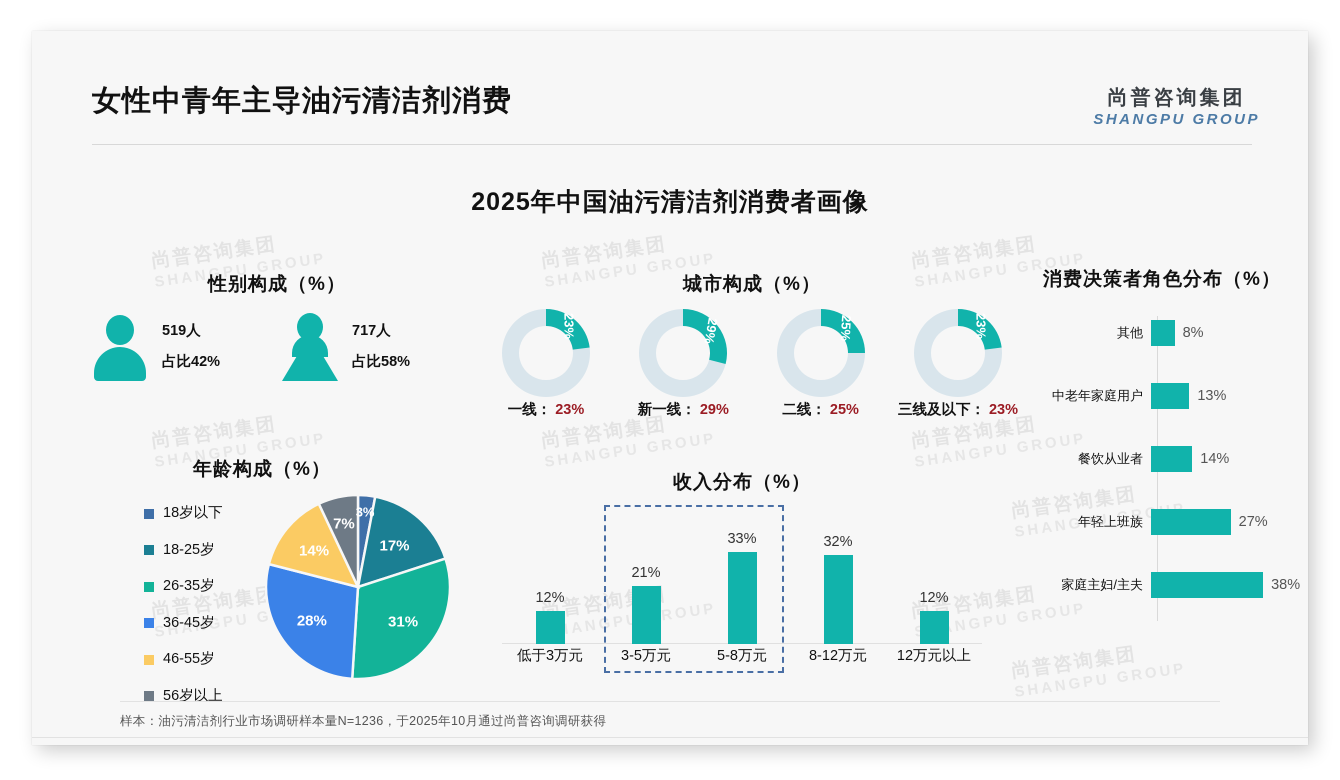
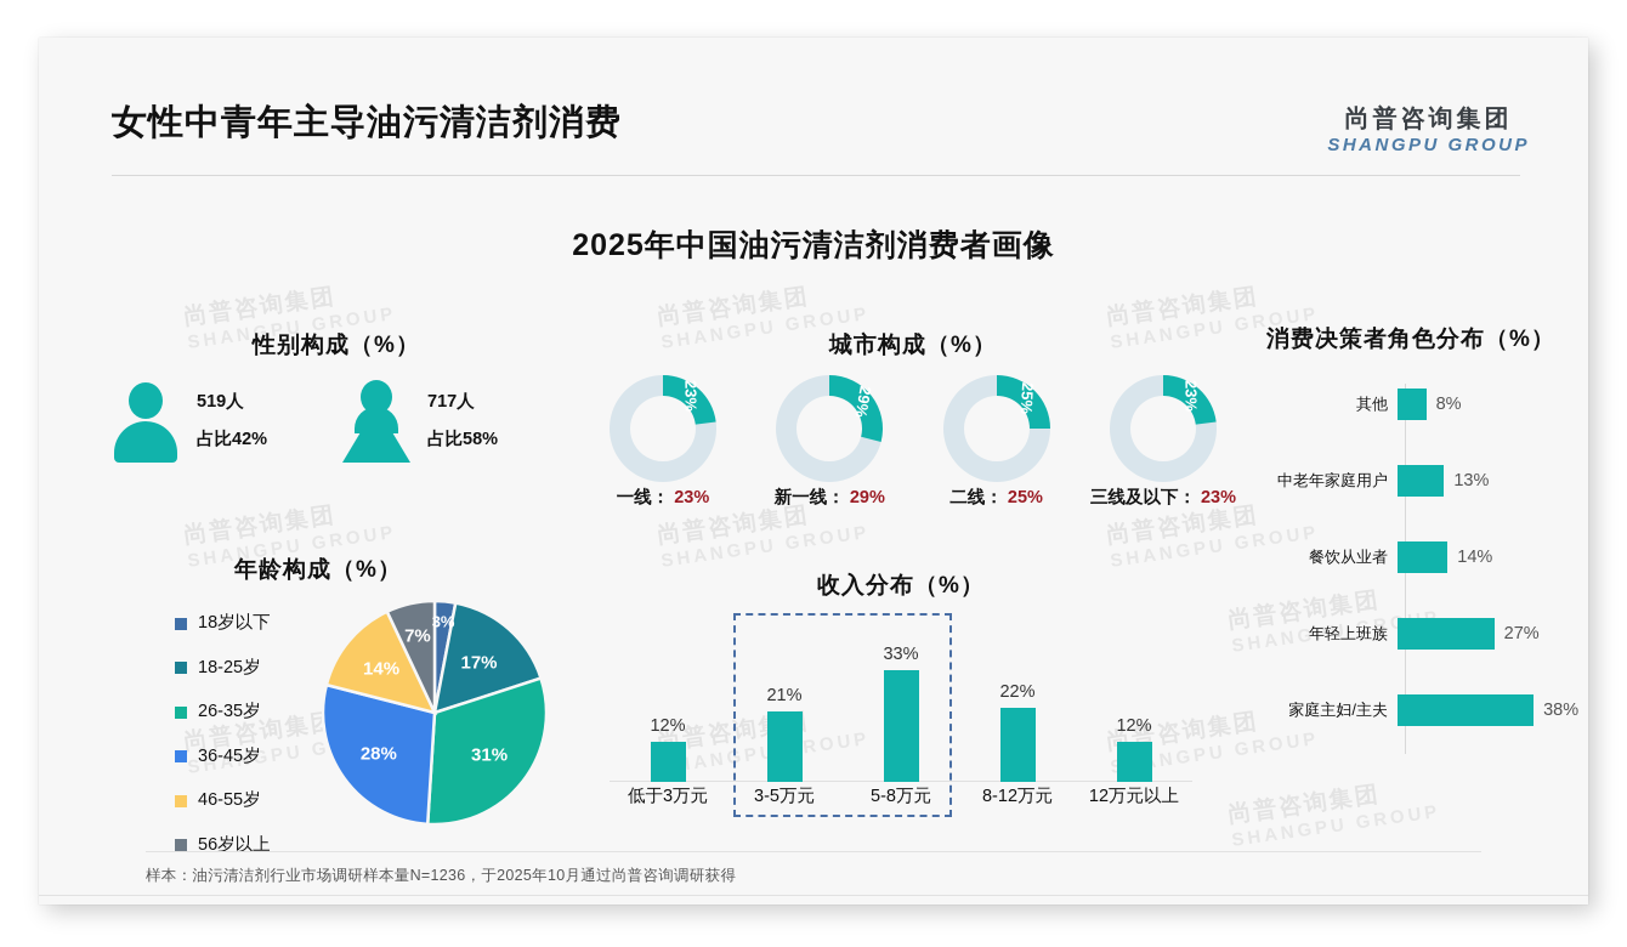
收入分布（%）/8-12万元: 32% -> 22%
